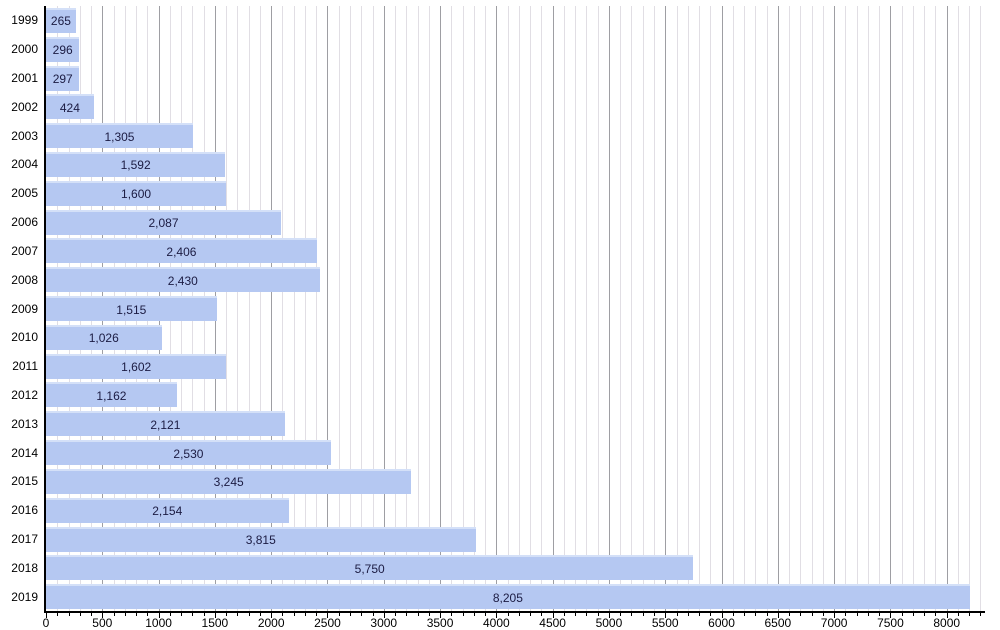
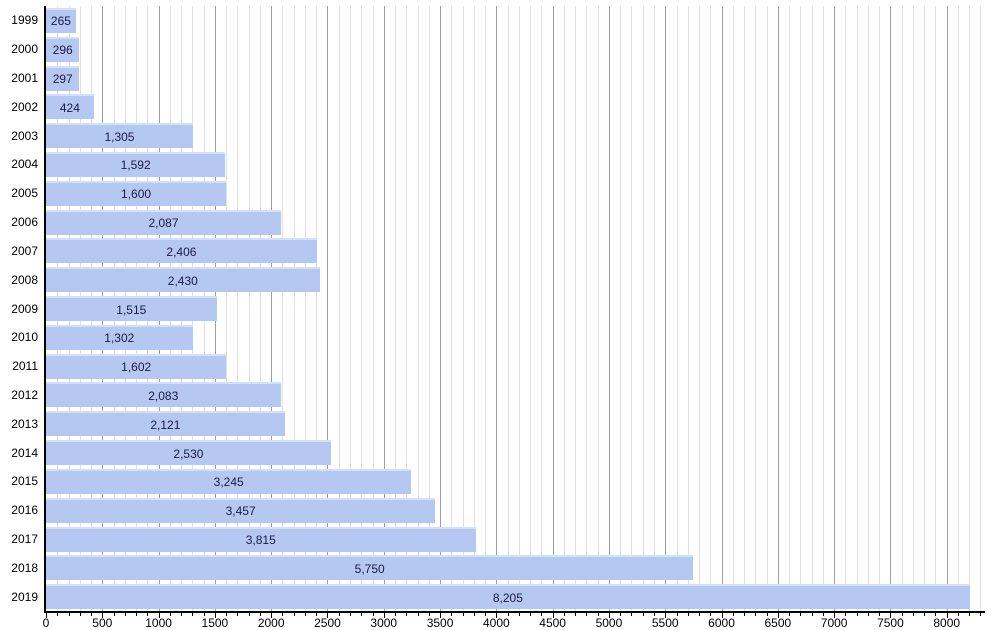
2010: 1,026 -> 1,302
2012: 1,162 -> 2,083
2016: 2,154 -> 3,457
